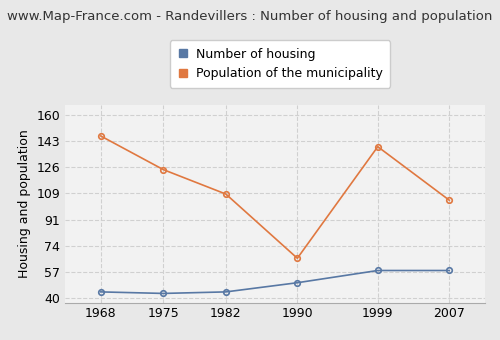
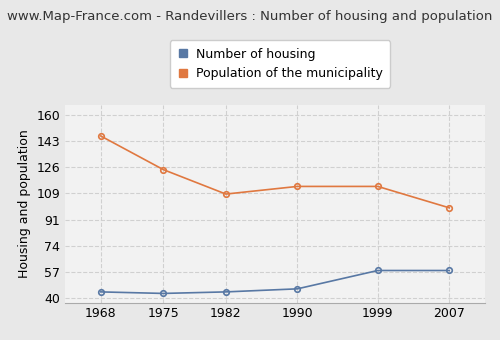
Number of housing/1990: 50 -> 46
Population of the municipality/1990: 66 -> 113
Population of the municipality/1999: 139 -> 113
Population of the municipality/2007: 104 -> 99
